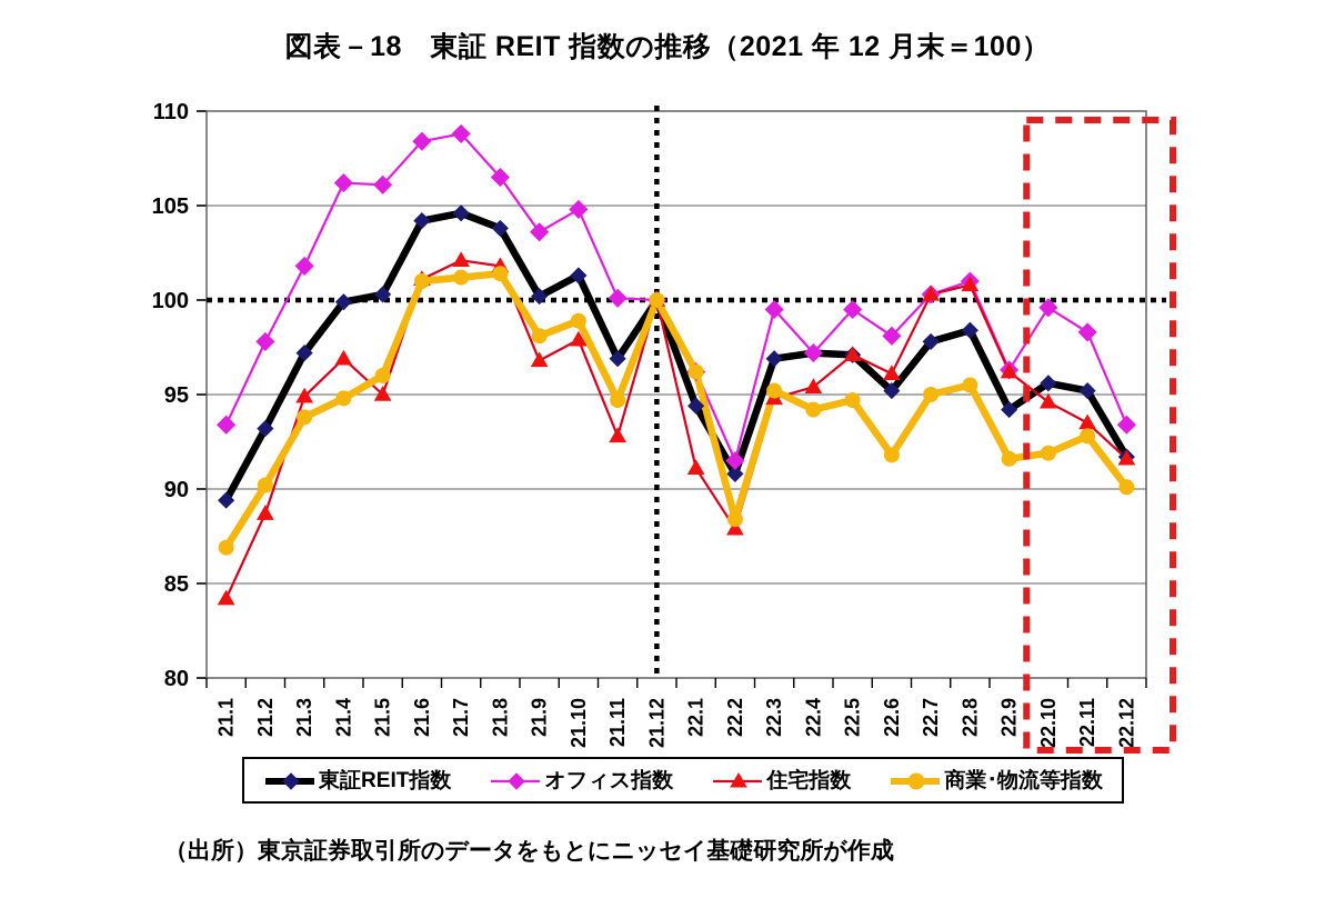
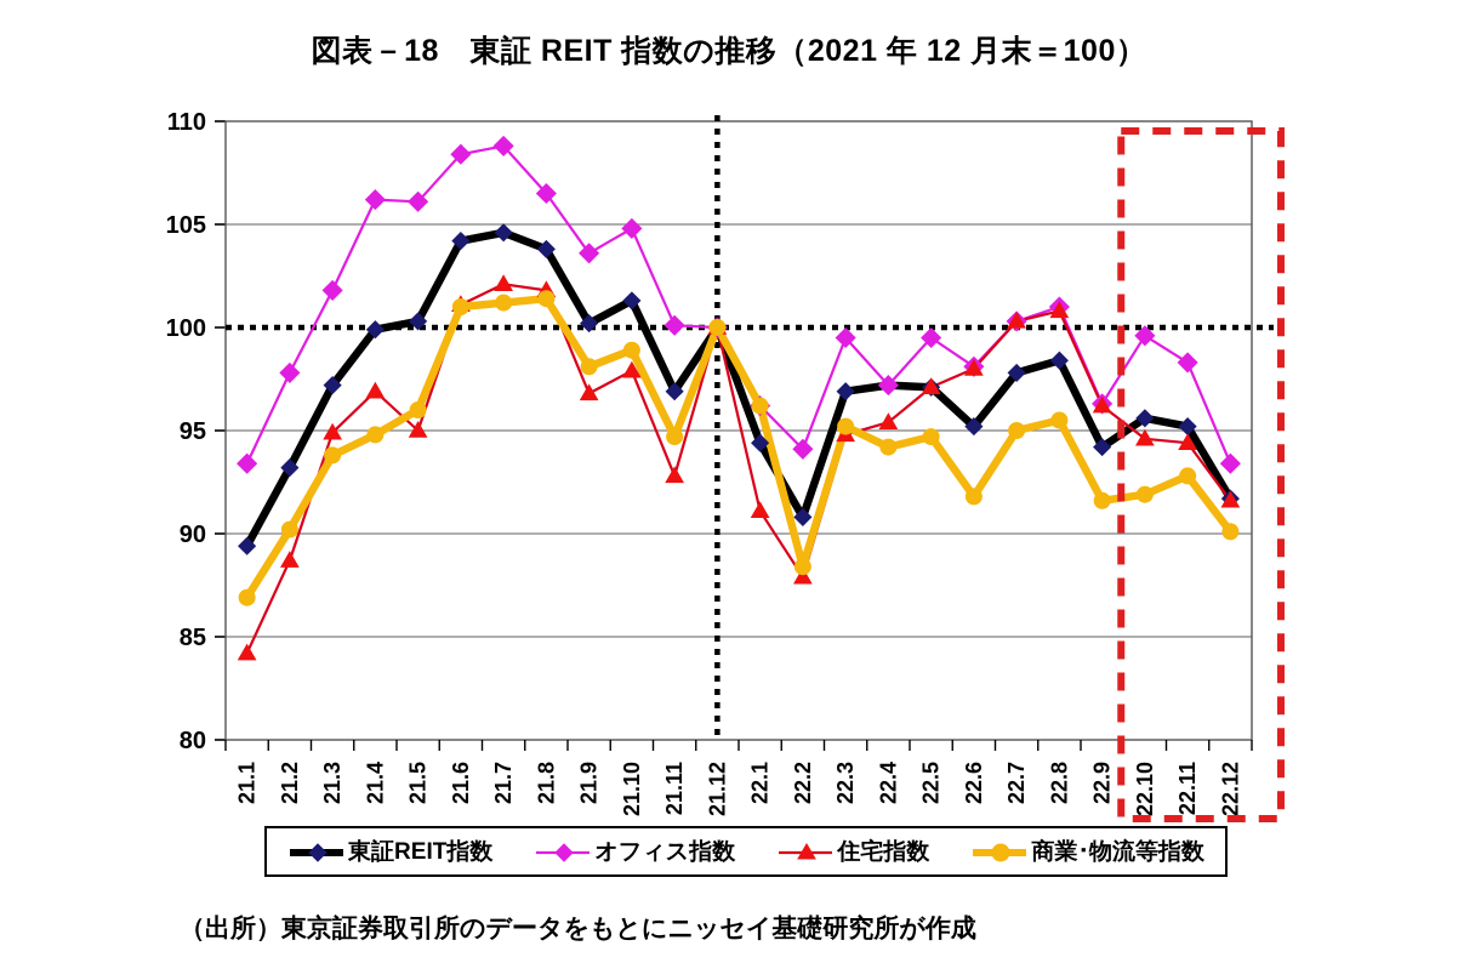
オフィス指数/22.2: 91.5 -> 94.1
住宅指数/22.6: 96.1 -> 98.0
住宅指数/22.11: 93.5 -> 94.4
